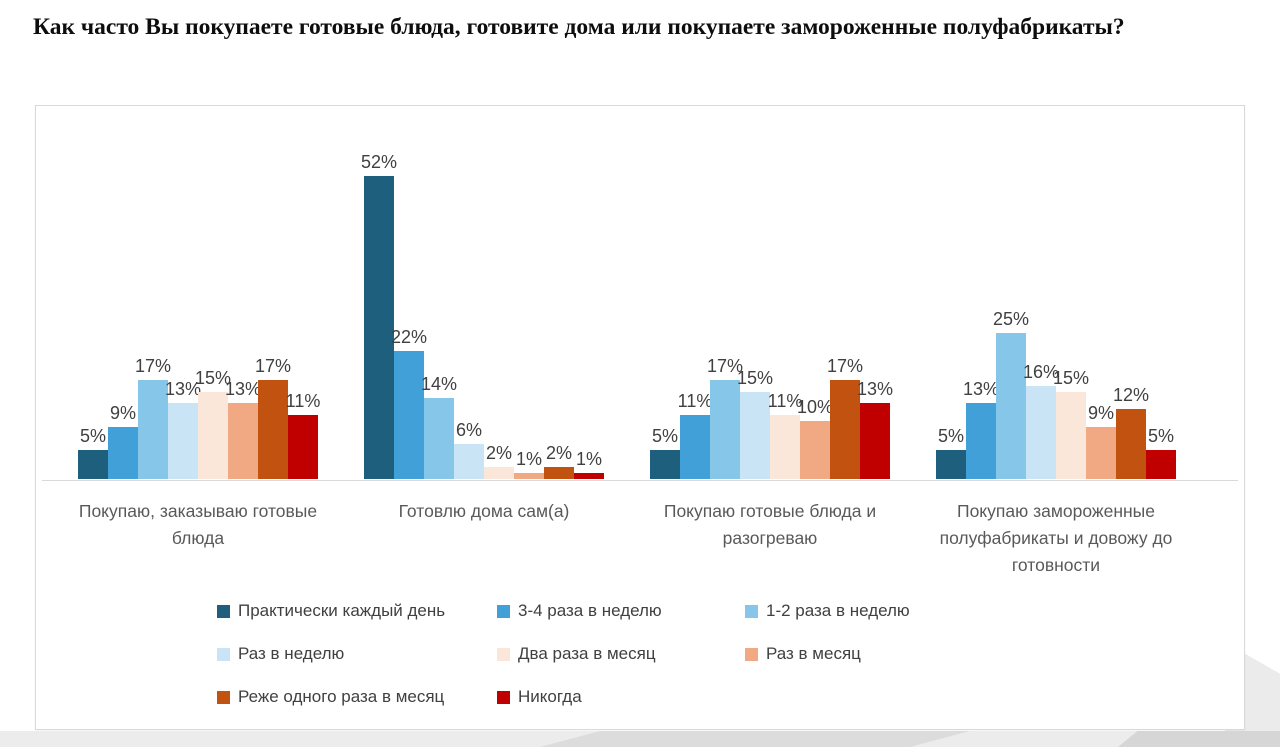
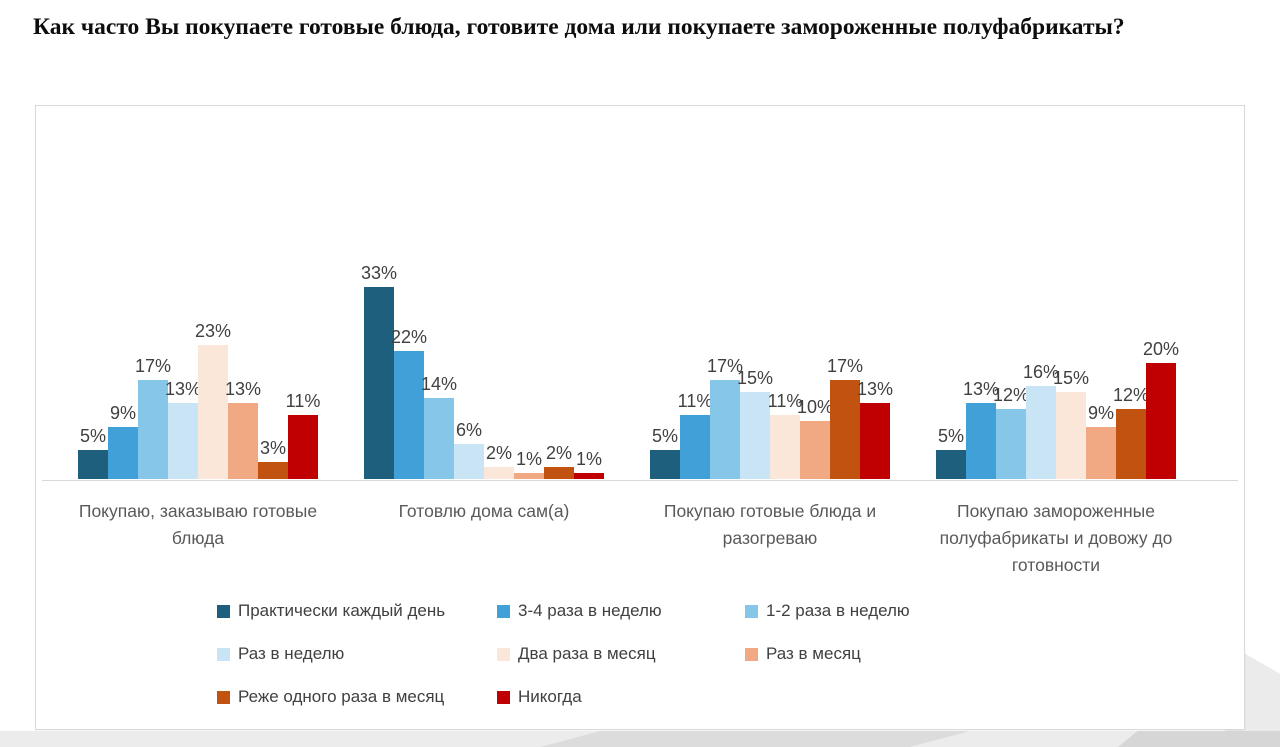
Два раза в месяц/Покупаю, заказываю готовые блюда: 15% -> 23%
Реже одного раза в месяц/Покупаю, заказываю готовые блюда: 17% -> 3%
Практически каждый день/Готовлю дома сам(а): 52% -> 33%
1-2 раза в неделю/Покупаю замороженные полуфабрикаты и довожу до готовности: 25% -> 12%
Никогда/Покупаю замороженные полуфабрикаты и довожу до готовности: 5% -> 20%
